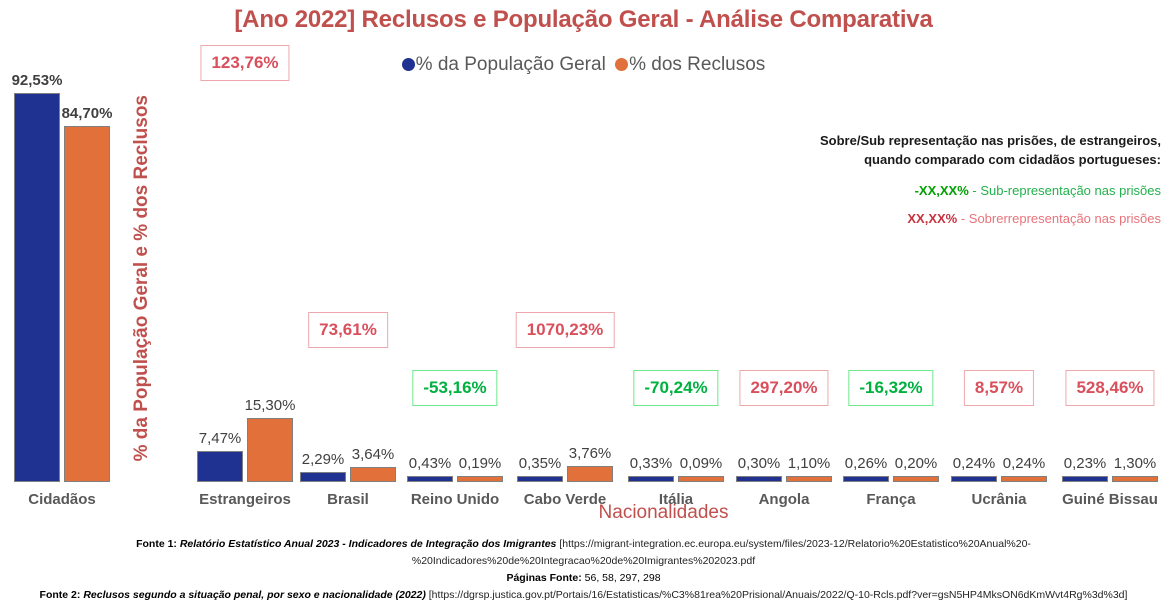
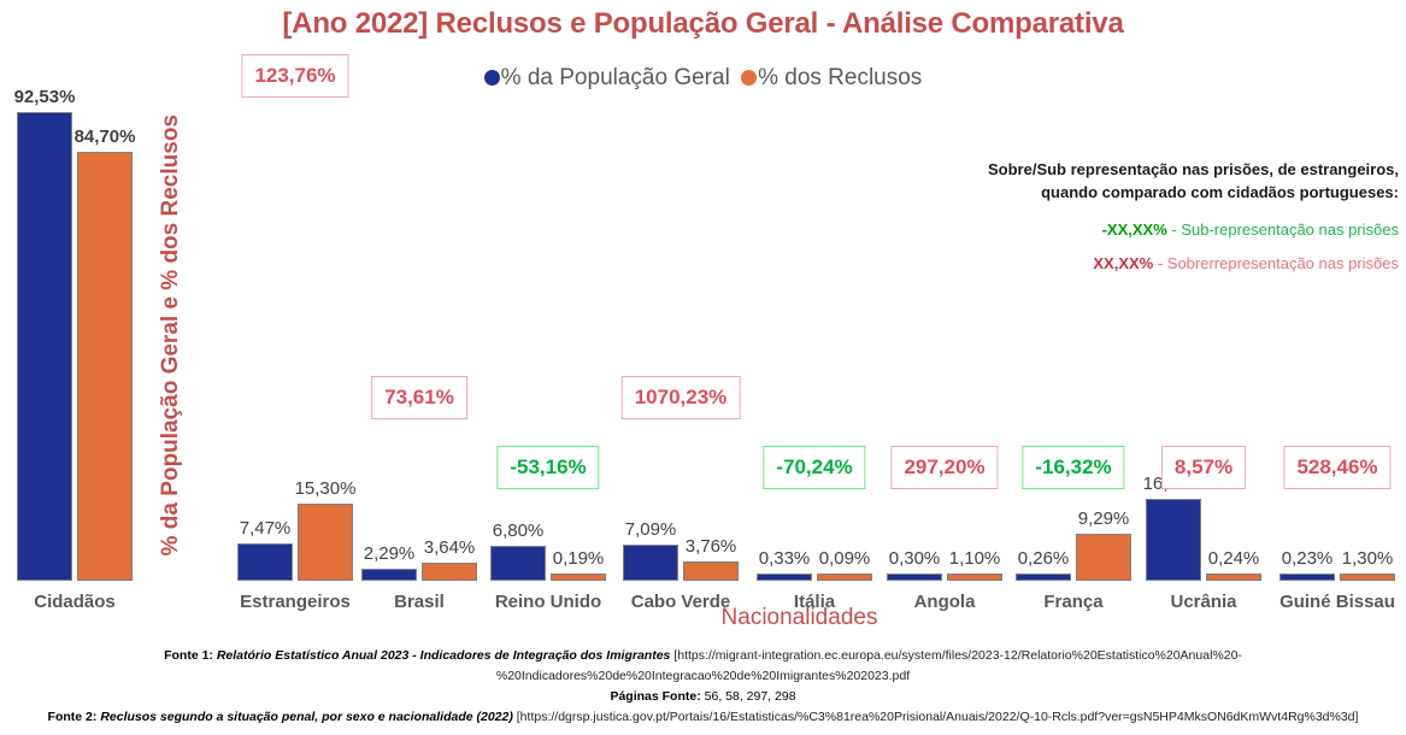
% da População Geral/Reino Unido: 0,43% -> 6,80%
% da População Geral/Cabo Verde: 0,35% -> 7,09%
% dos Reclusos/França: 0,20% -> 9,29%
% da População Geral/Ucrânia: 0,24% -> 16,23%
